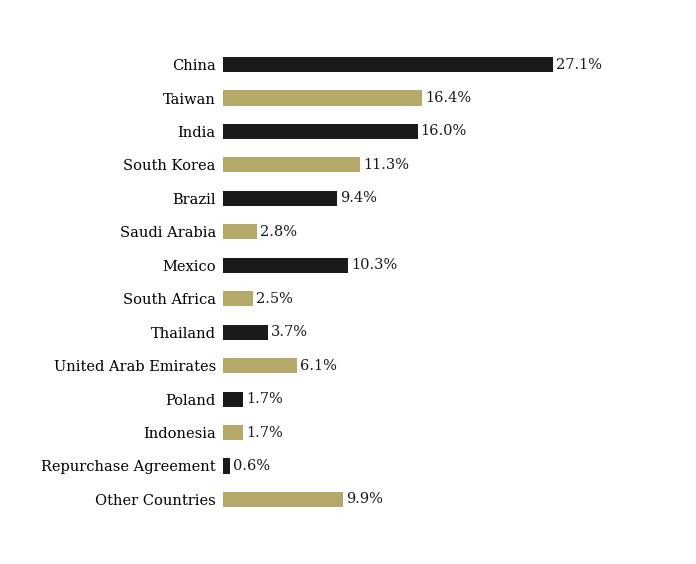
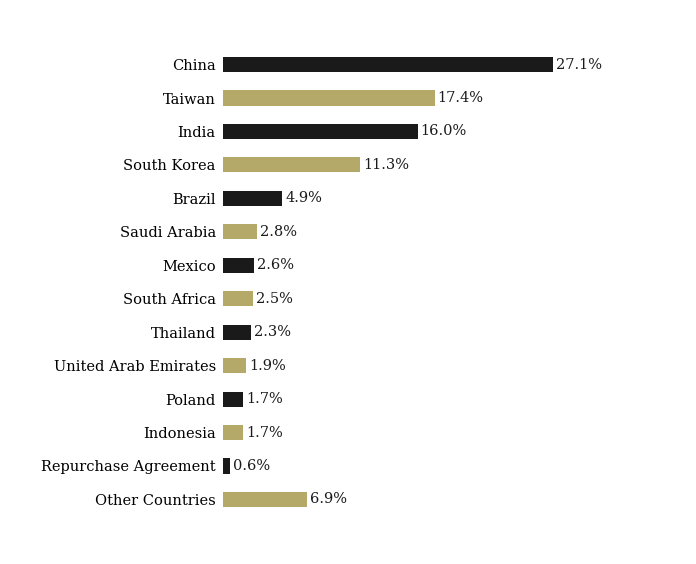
Taiwan: 16.4% -> 17.4%
Brazil: 9.4% -> 4.9%
Mexico: 10.3% -> 2.6%
Thailand: 3.7% -> 2.3%
United Arab Emirates: 6.1% -> 1.9%
Other Countries: 9.9% -> 6.9%
